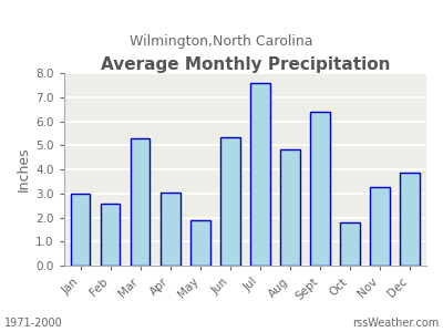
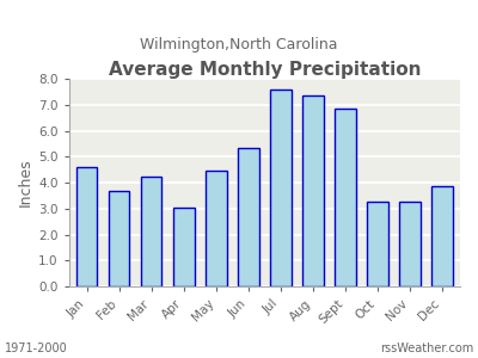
Jan: 3.00 -> 4.60
Feb: 2.60 -> 3.70
Mar: 5.30 -> 4.25
May: 1.90 -> 4.45
Aug: 4.85 -> 7.35
Sept: 6.40 -> 6.85
Oct: 1.80 -> 3.25
